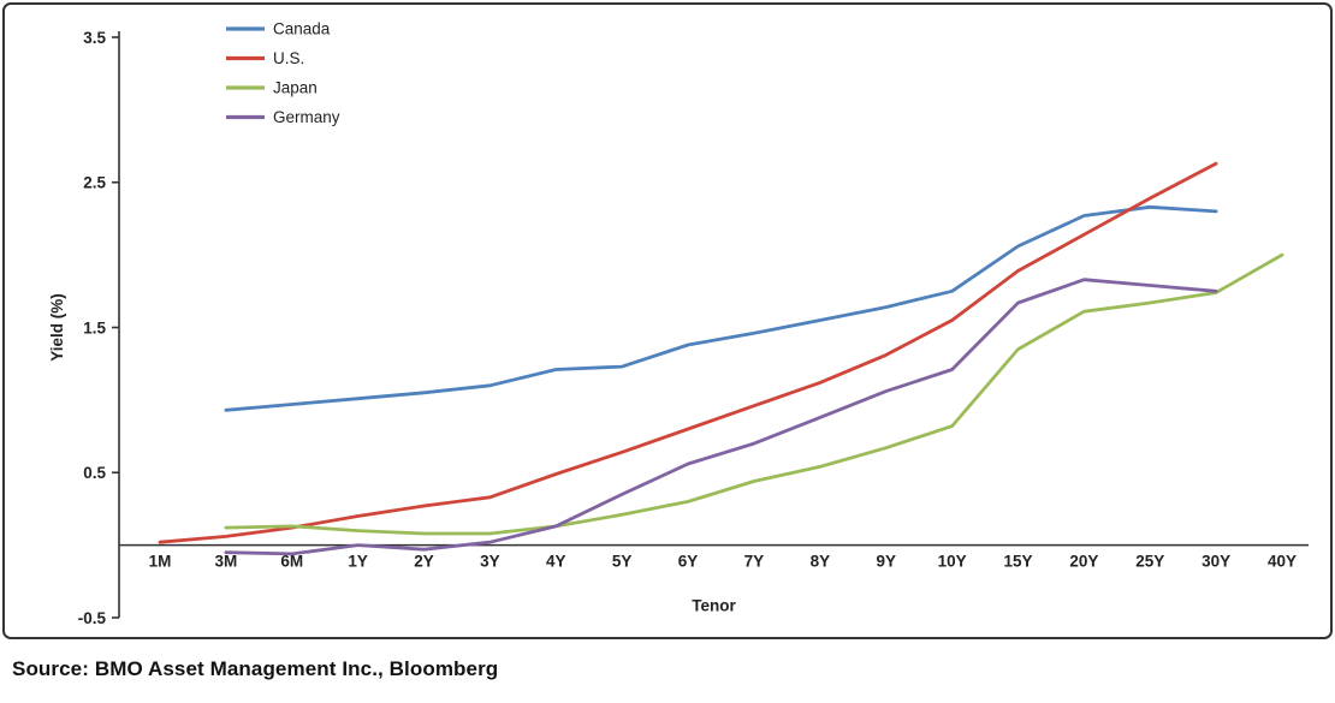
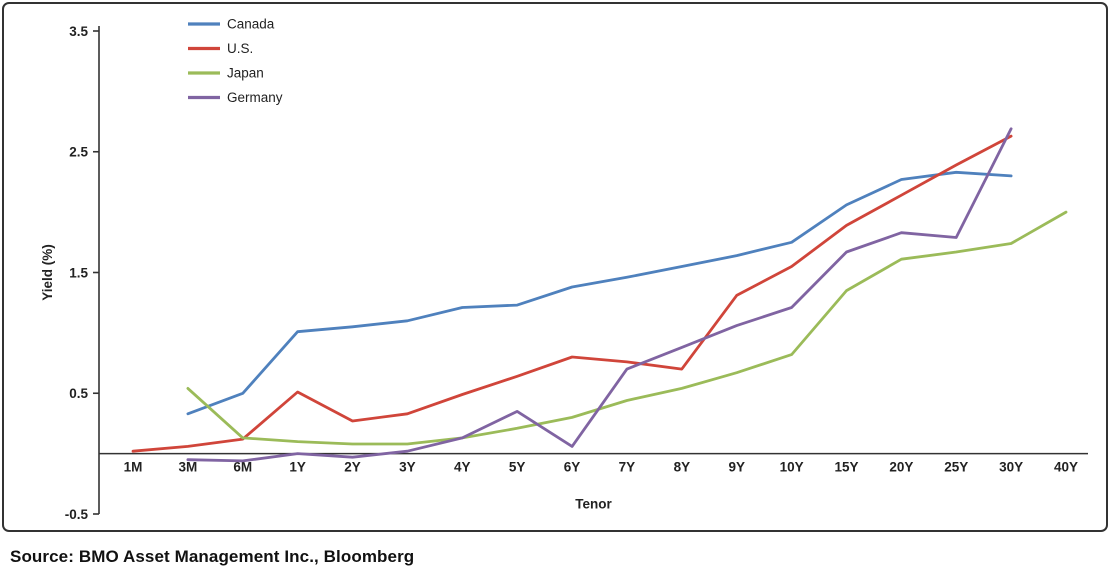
Canada/3M: 0.93 -> 0.33
Japan/3M: 0.12 -> 0.54
Canada/6M: 0.97 -> 0.50
U.S./1Y: 0.20 -> 0.51
Germany/6Y: 0.56 -> 0.06
U.S./7Y: 0.96 -> 0.76
U.S./8Y: 1.12 -> 0.70
Germany/30Y: 1.75 -> 2.69
